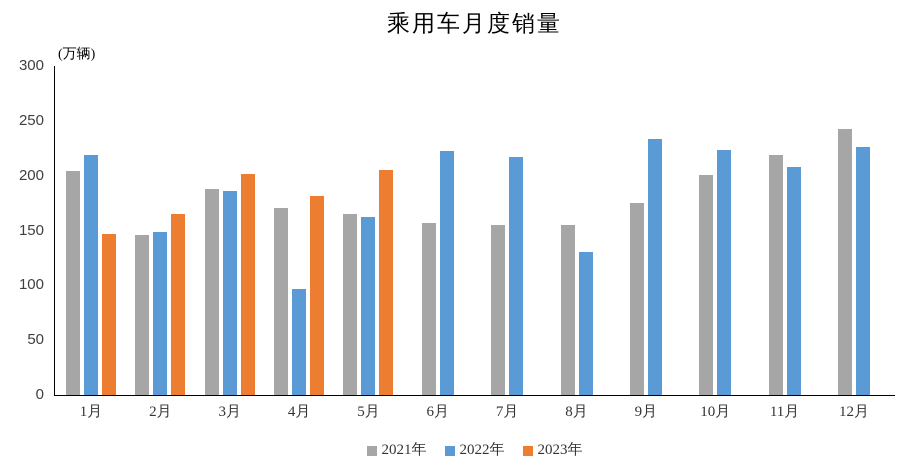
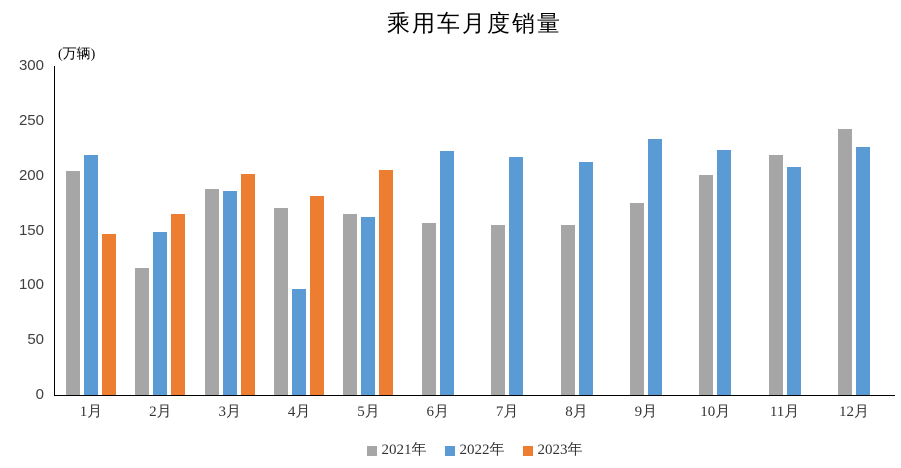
2021年/2月: 146 -> 116
2022年/8月: 130 -> 212
